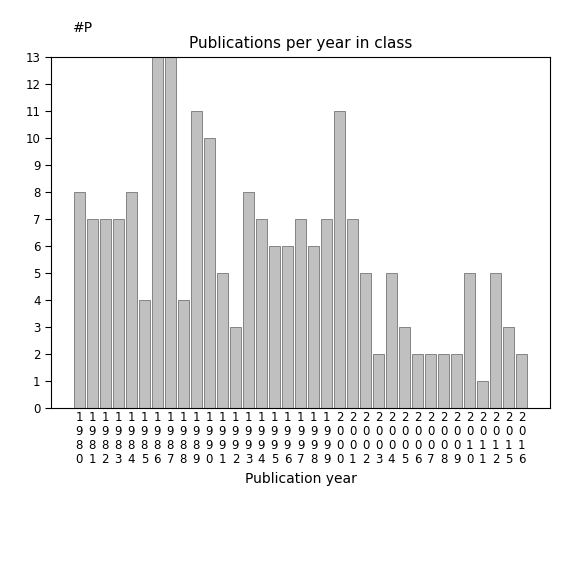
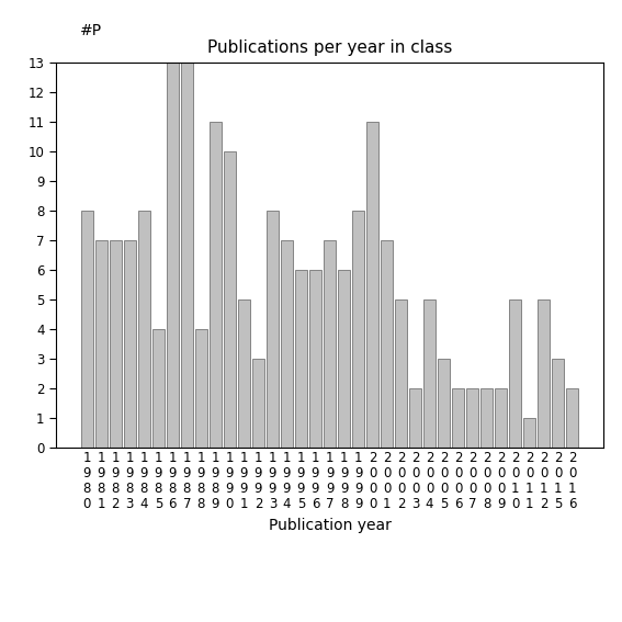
1 9 9 9: 7 -> 8
